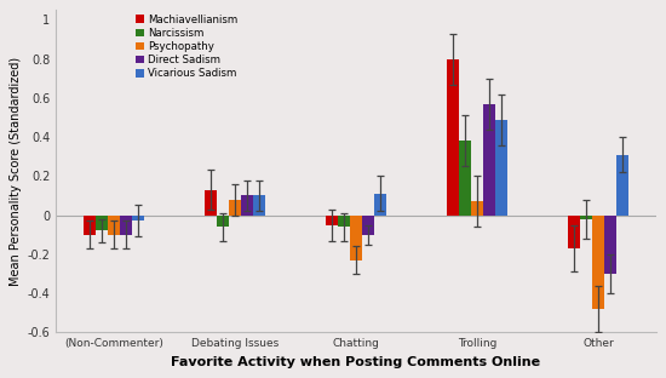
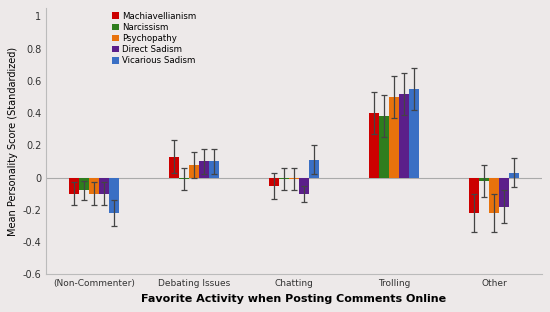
Vicarious Sadism/(Non-Commenter): -0.03 -> -0.22
Narcissism/Debating Issues: -0.06 -> -0.01
Narcissism/Chatting: -0.06 -> -0.01
Psychopathy/Chatting: -0.23 -> -0.01
Machiavellianism/Trolling: 0.80 -> 0.40
Psychopathy/Trolling: 0.07 -> 0.50
Direct Sadism/Trolling: 0.57 -> 0.52
Vicarious Sadism/Trolling: 0.49 -> 0.55
Machiavellianism/Other: -0.17 -> -0.22
Psychopathy/Other: -0.48 -> -0.22
Direct Sadism/Other: -0.30 -> -0.18
Vicarious Sadism/Other: 0.31 -> 0.03
